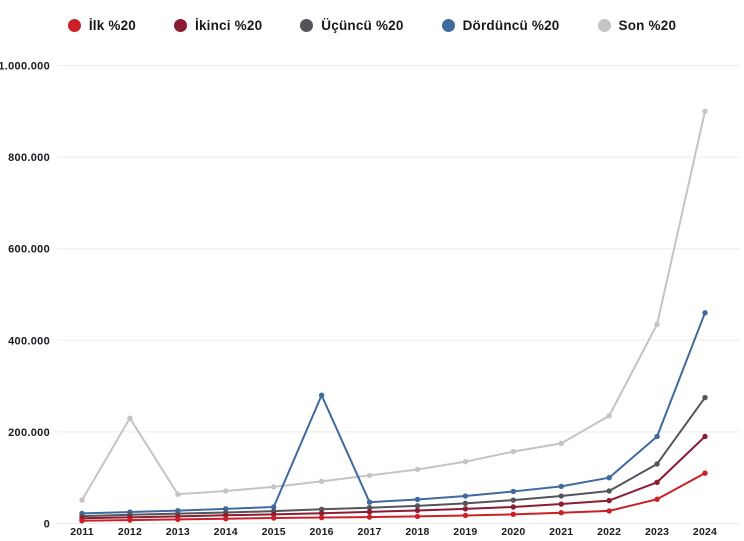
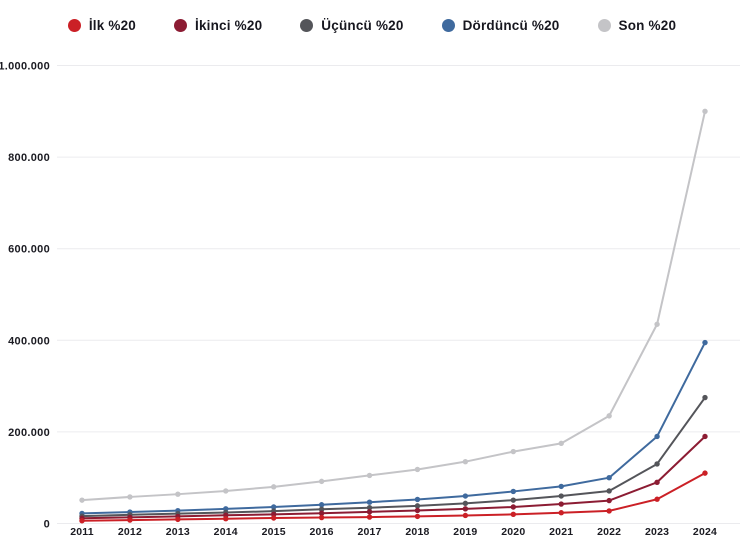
Son %20/2012: 230000 -> 60000
Dördüncü %20/2016: 280000 -> 40000
Dördüncü %20/2024: 460000 -> 400000
